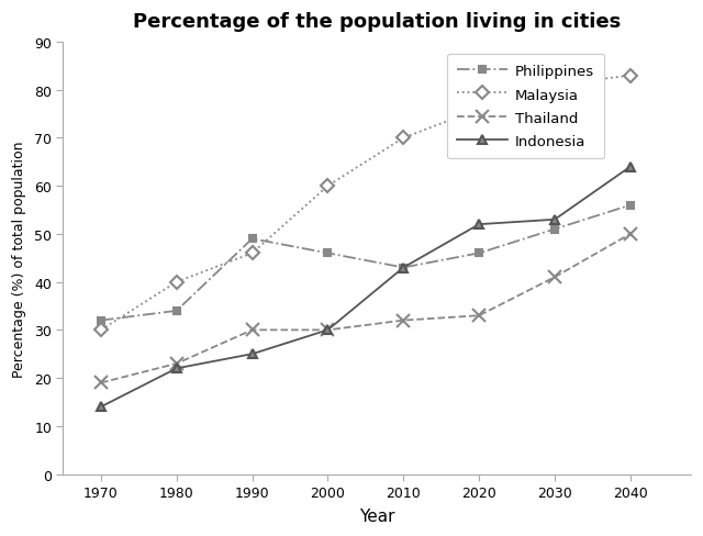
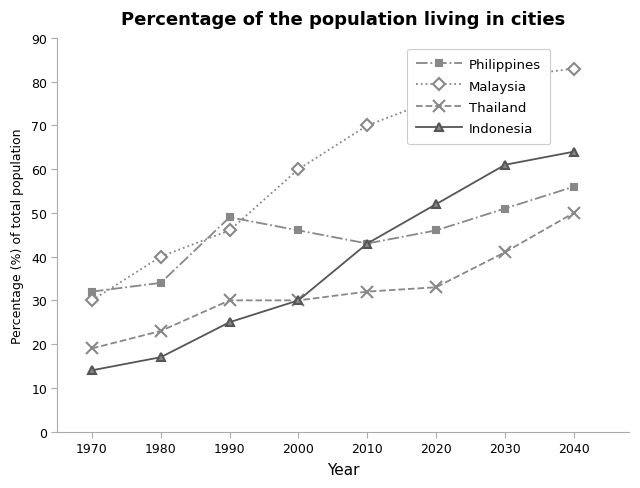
Indonesia/1980: 22 -> 17
Indonesia/2030: 53 -> 61
